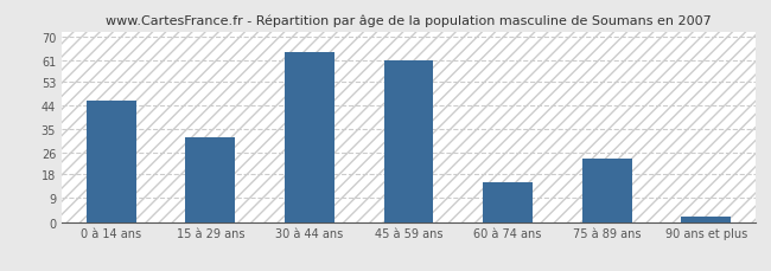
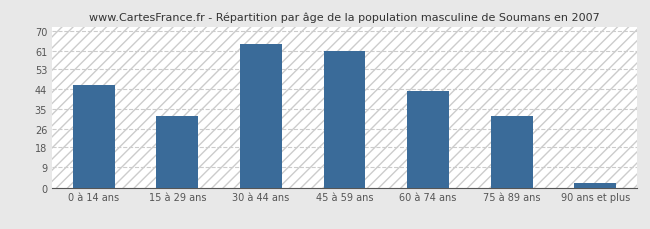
60 à 74 ans: 15 -> 43
75 à 89 ans: 24 -> 32
